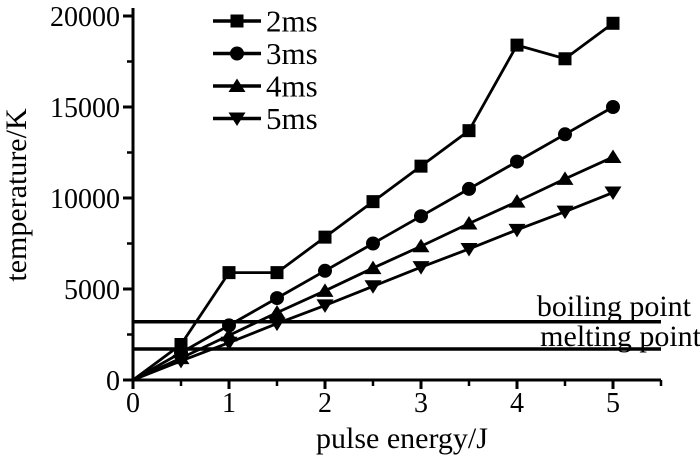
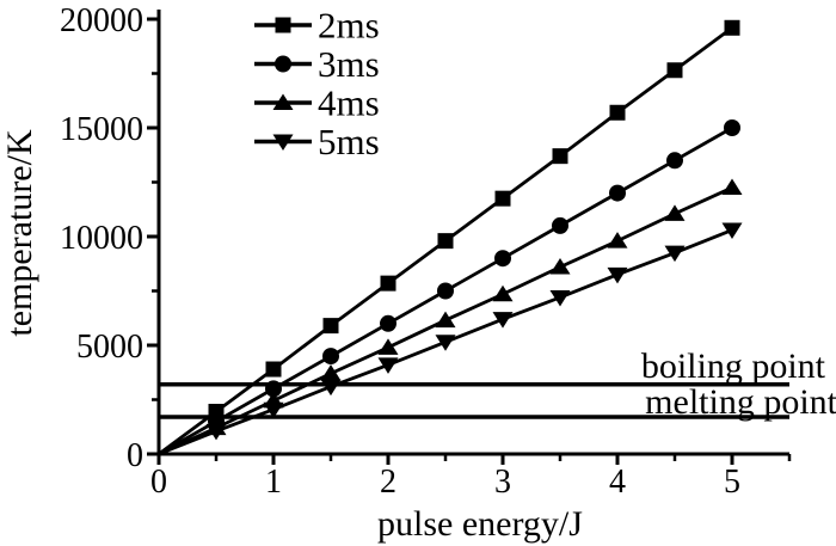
2ms/1: 5900 -> 3900
2ms/4: 18400 -> 15700
